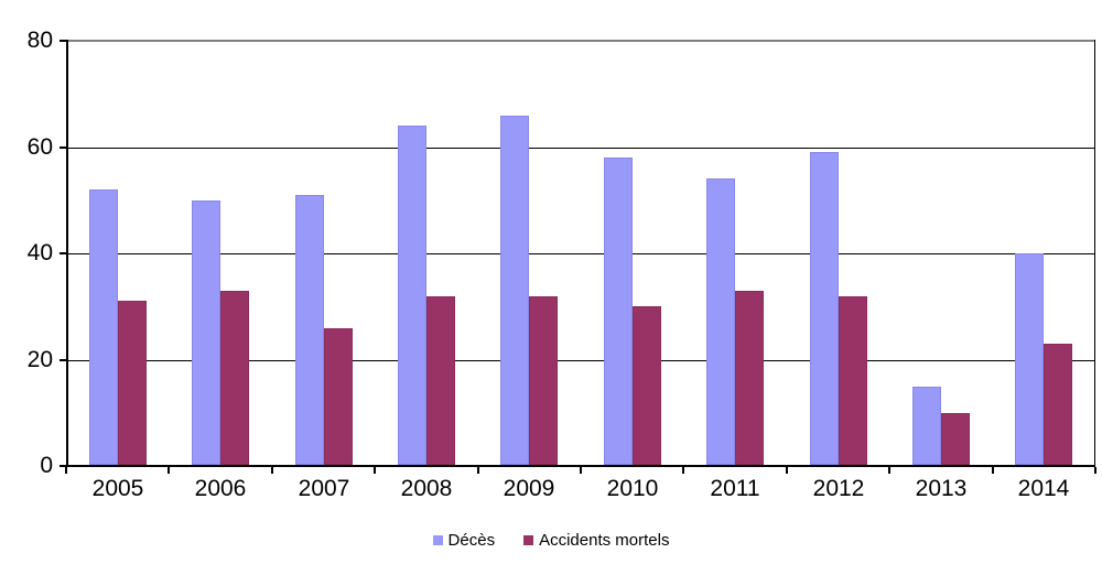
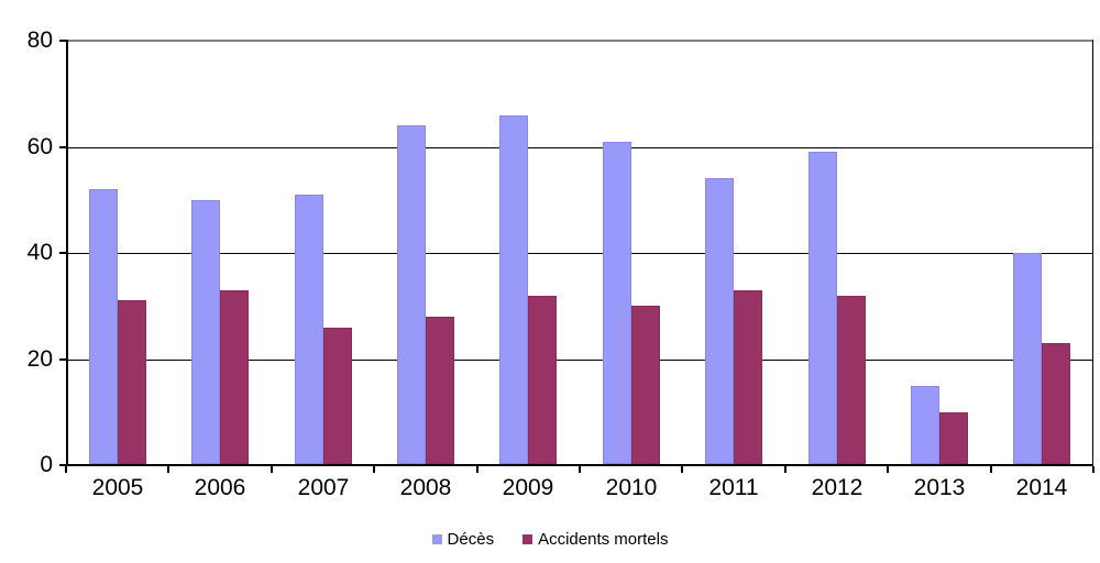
Accidents mortels/2008: 32 -> 28
Décès/2010: 58 -> 61
